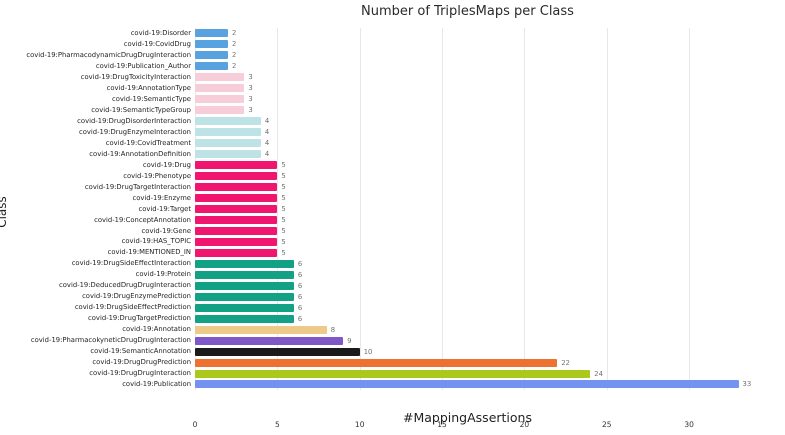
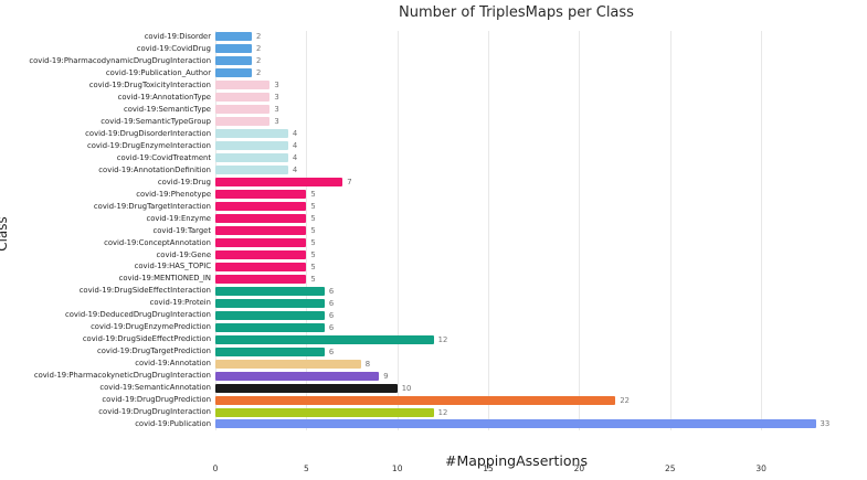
covid-19:Drug: 5 -> 7
covid-19:DrugSideEffectPrediction: 6 -> 12
covid-19:DrugDrugInteraction: 24 -> 12
